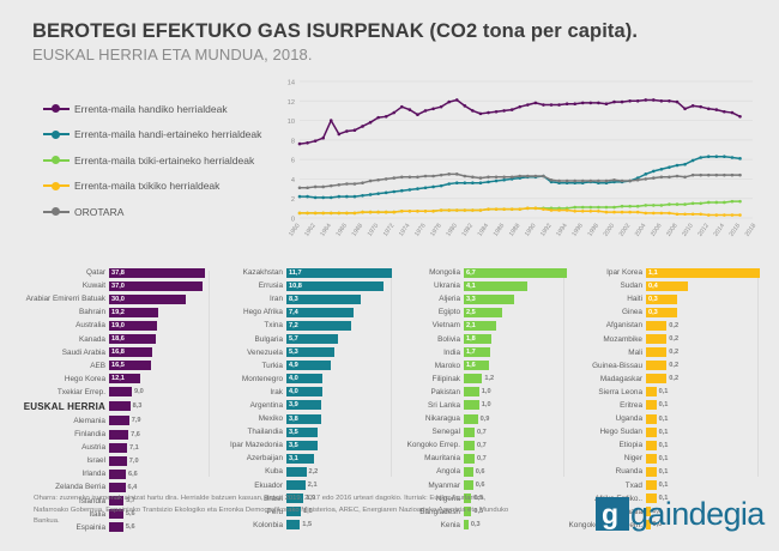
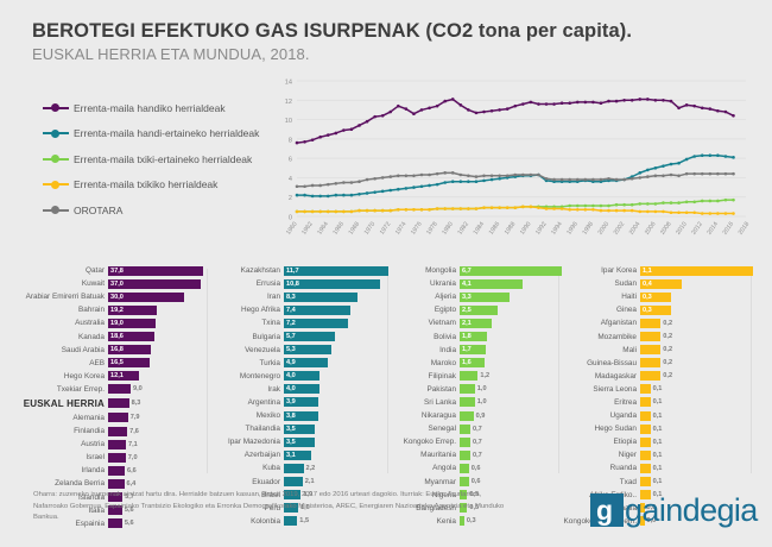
Errenta-maila handiko herrialdeak/1964: 10 -> 8
